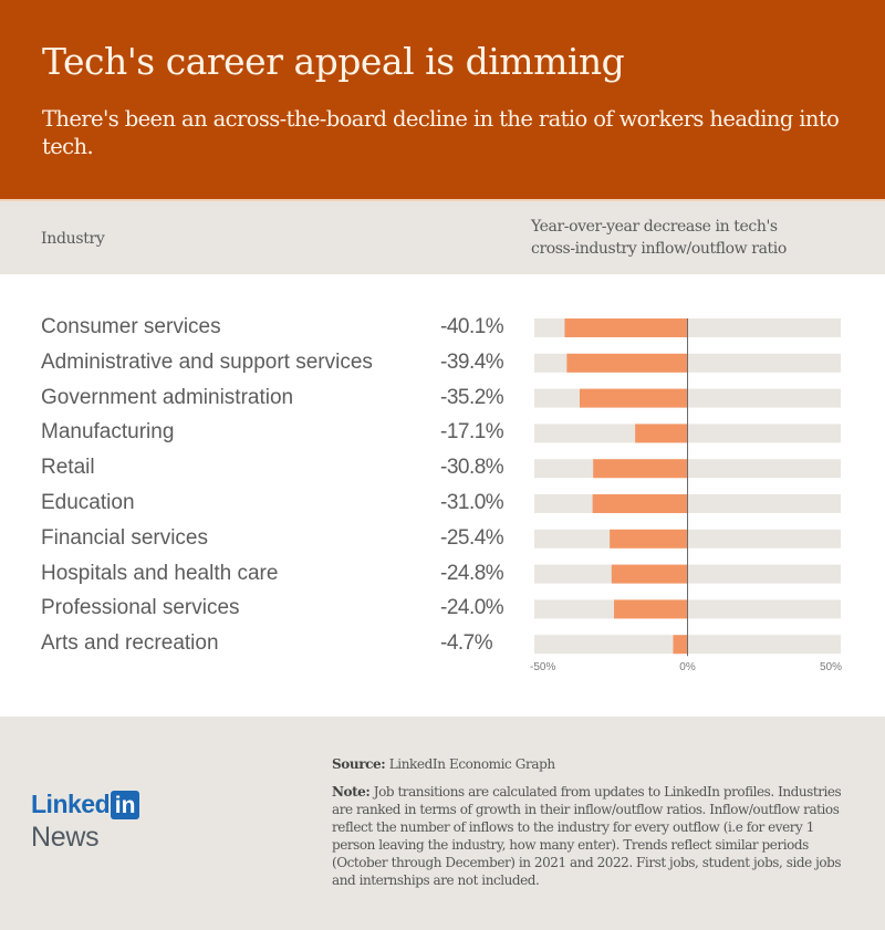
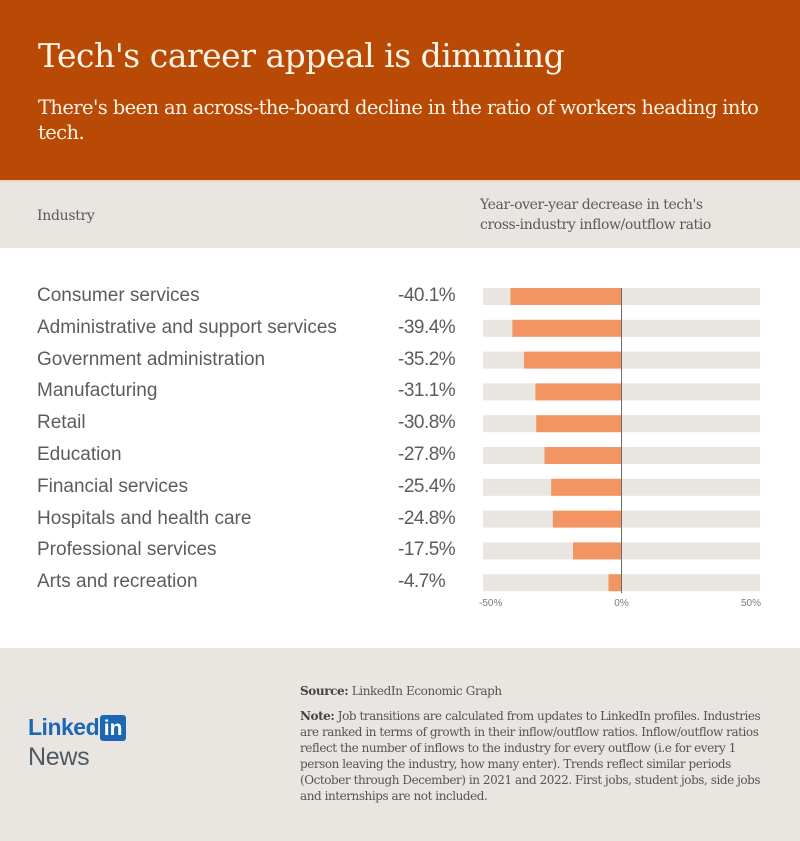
Manufacturing: -17.1% -> -31.1%
Education: -31.0% -> -27.8%
Professional services: -24.0% -> -17.5%
